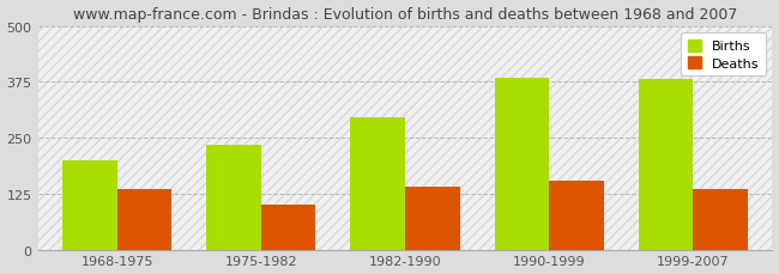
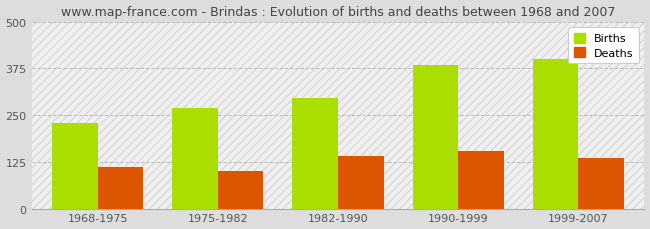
Births/1968-1975: 200 -> 230
Deaths/1968-1975: 135 -> 110
Births/1975-1982: 235 -> 268
Births/1999-2007: 380 -> 400
